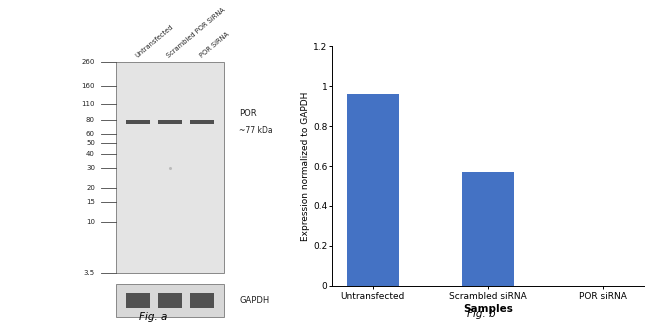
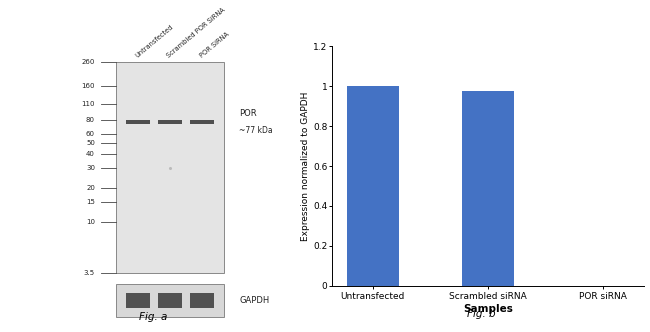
Untransfected: 0.96 -> 1.00
Scrambled siRNA: 0.57 -> 0.97
